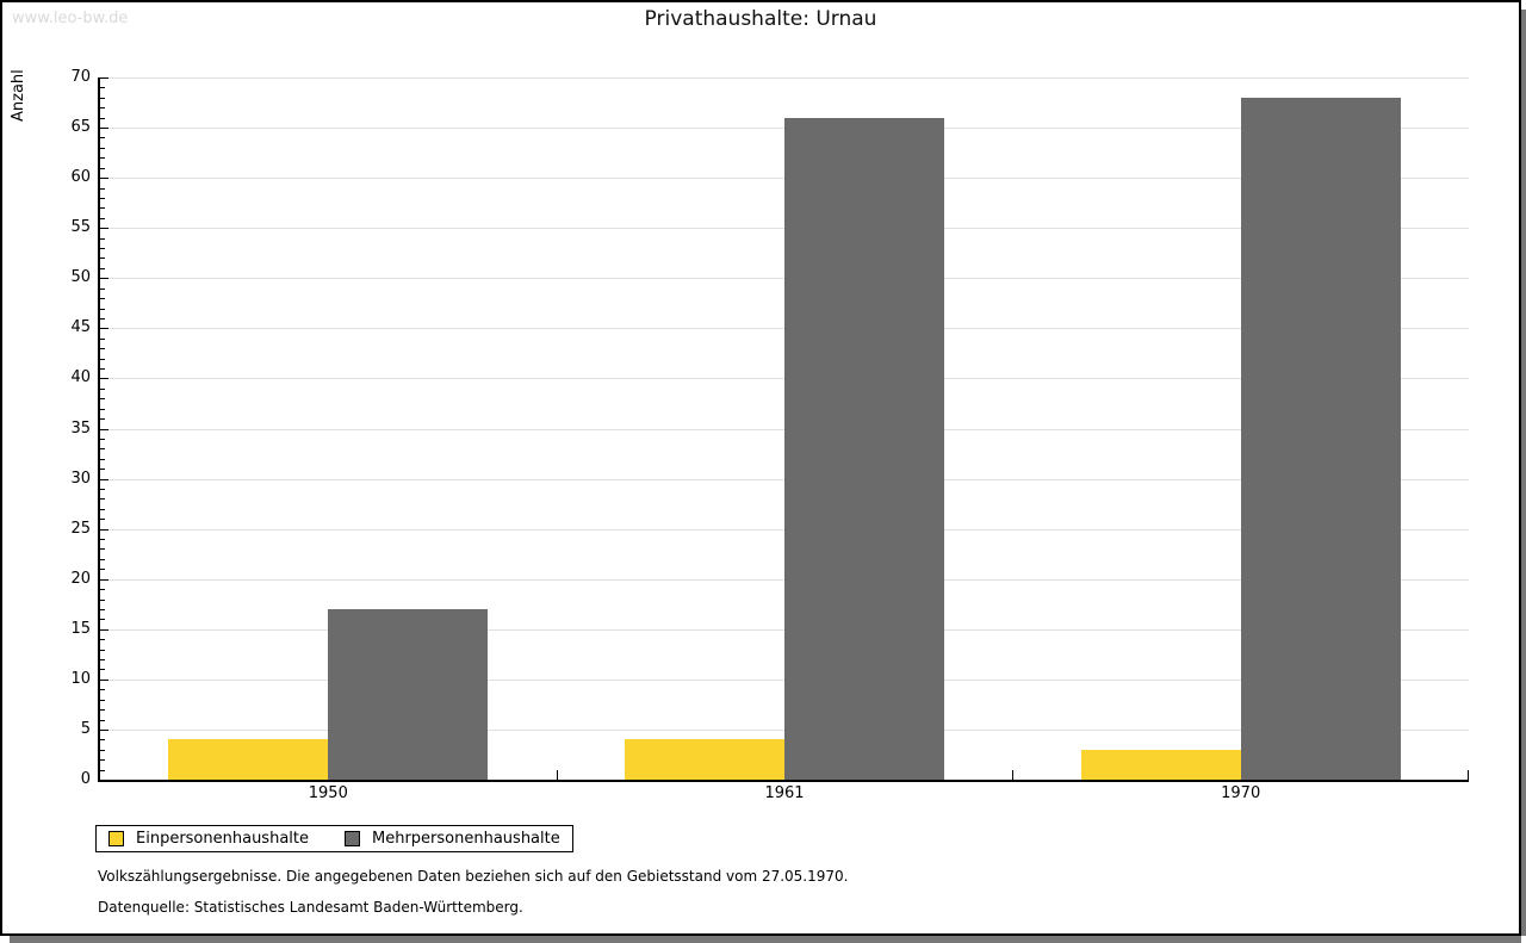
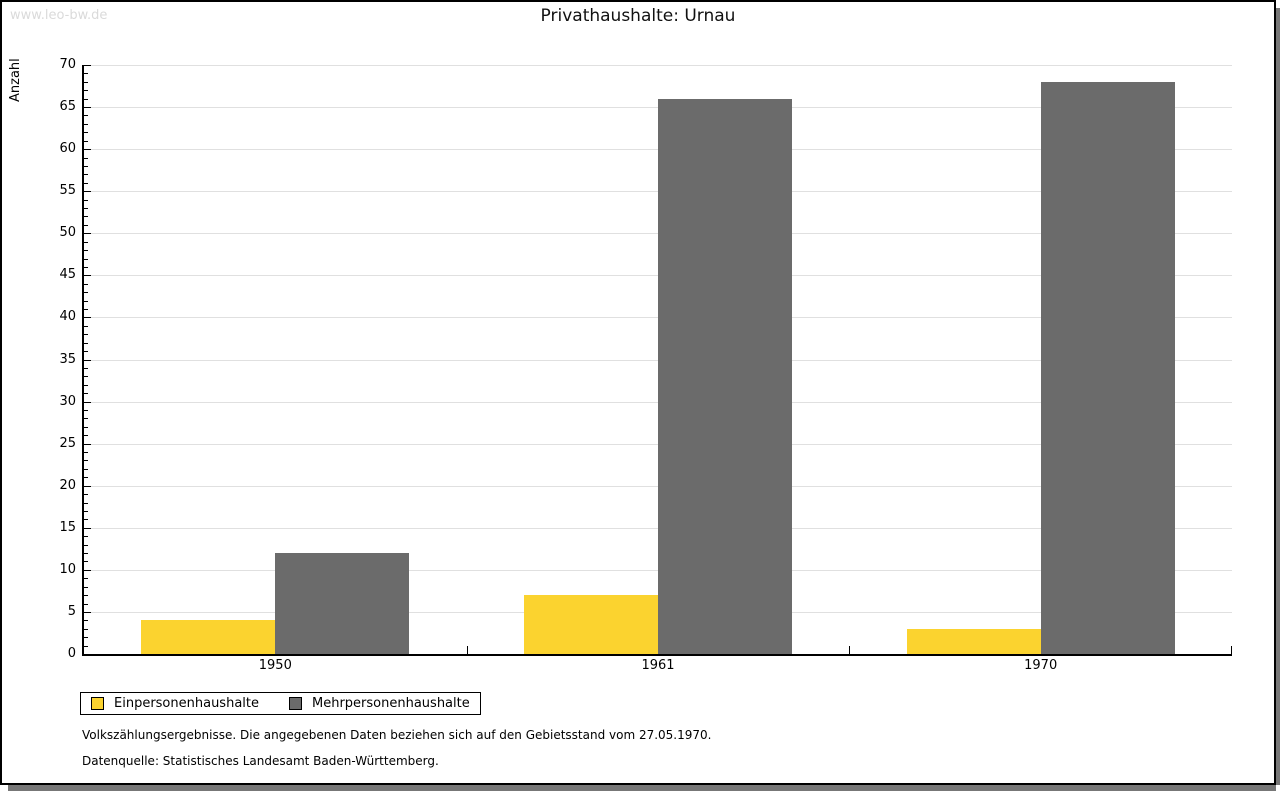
Mehrpersonenhaushalte/1950: 17 -> 12
Einpersonenhaushalte/1961: 4 -> 7
